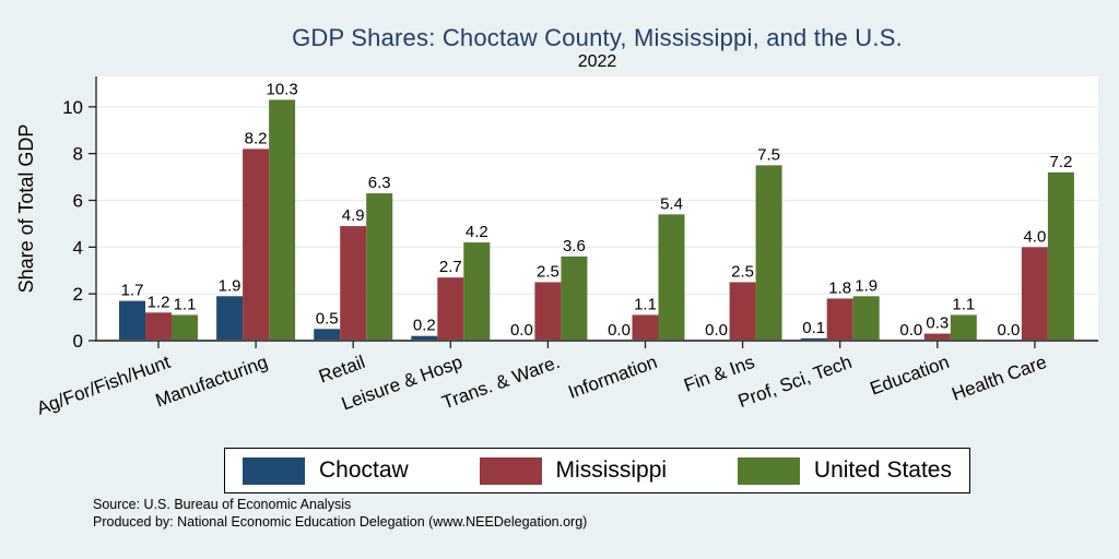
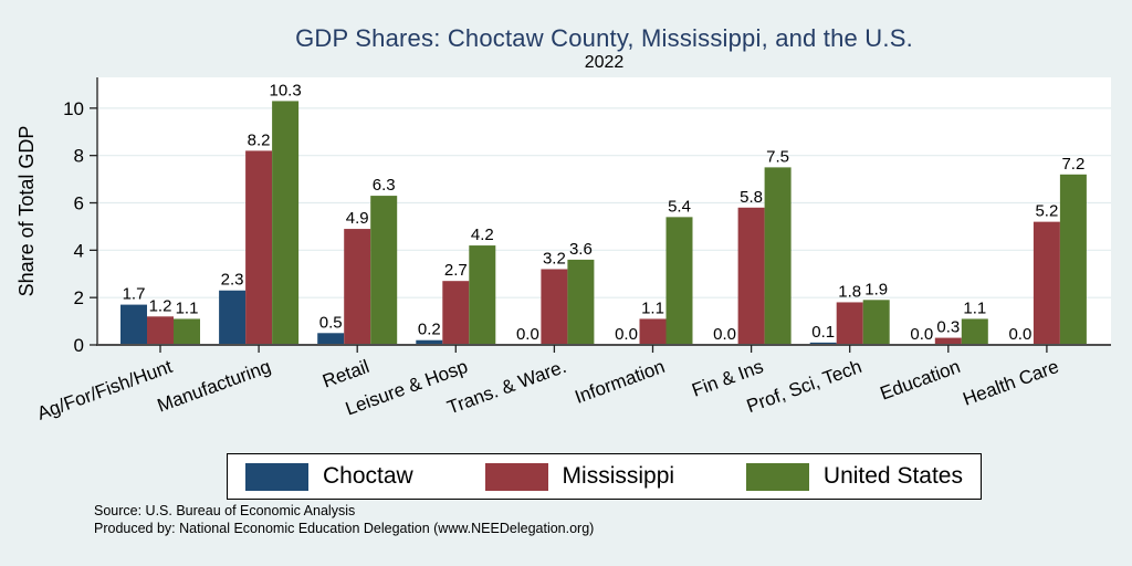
Choctaw/Manufacturing: 1.9 -> 2.3
Mississippi/Trans. & Ware.: 2.5 -> 3.2
Mississippi/Fin & Ins: 2.5 -> 5.8
Mississippi/Health Care: 4.0 -> 5.2
